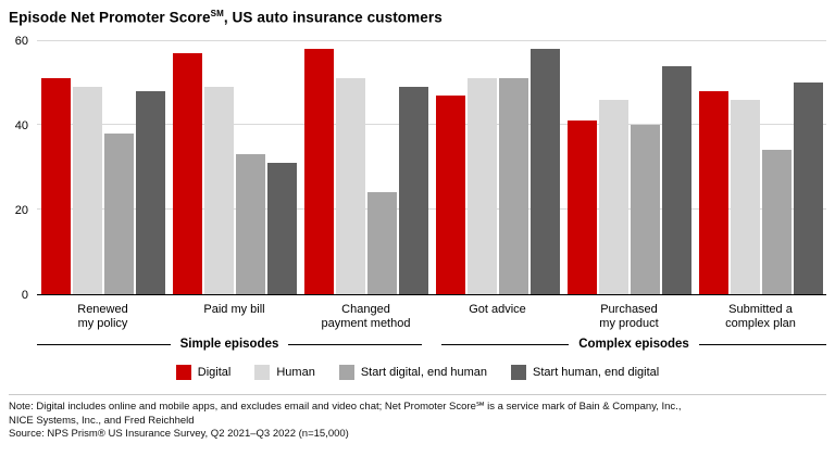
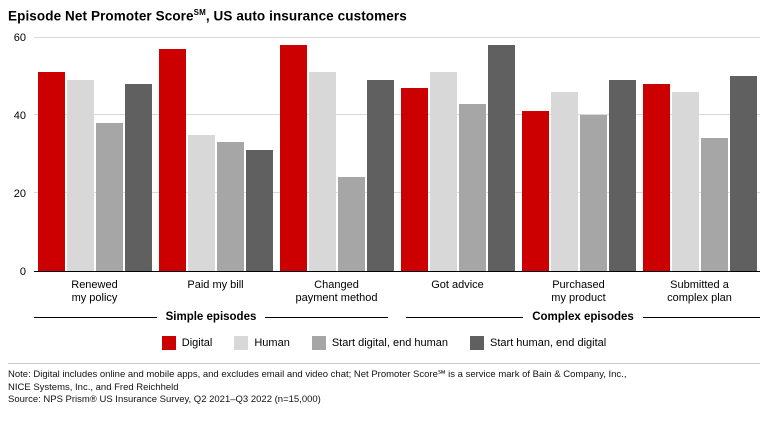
Human/Paid my bill: 49 -> 35
Start digital, end human/Got advice: 51 -> 43
Start human, end digital/Purchased my product: 54 -> 49
